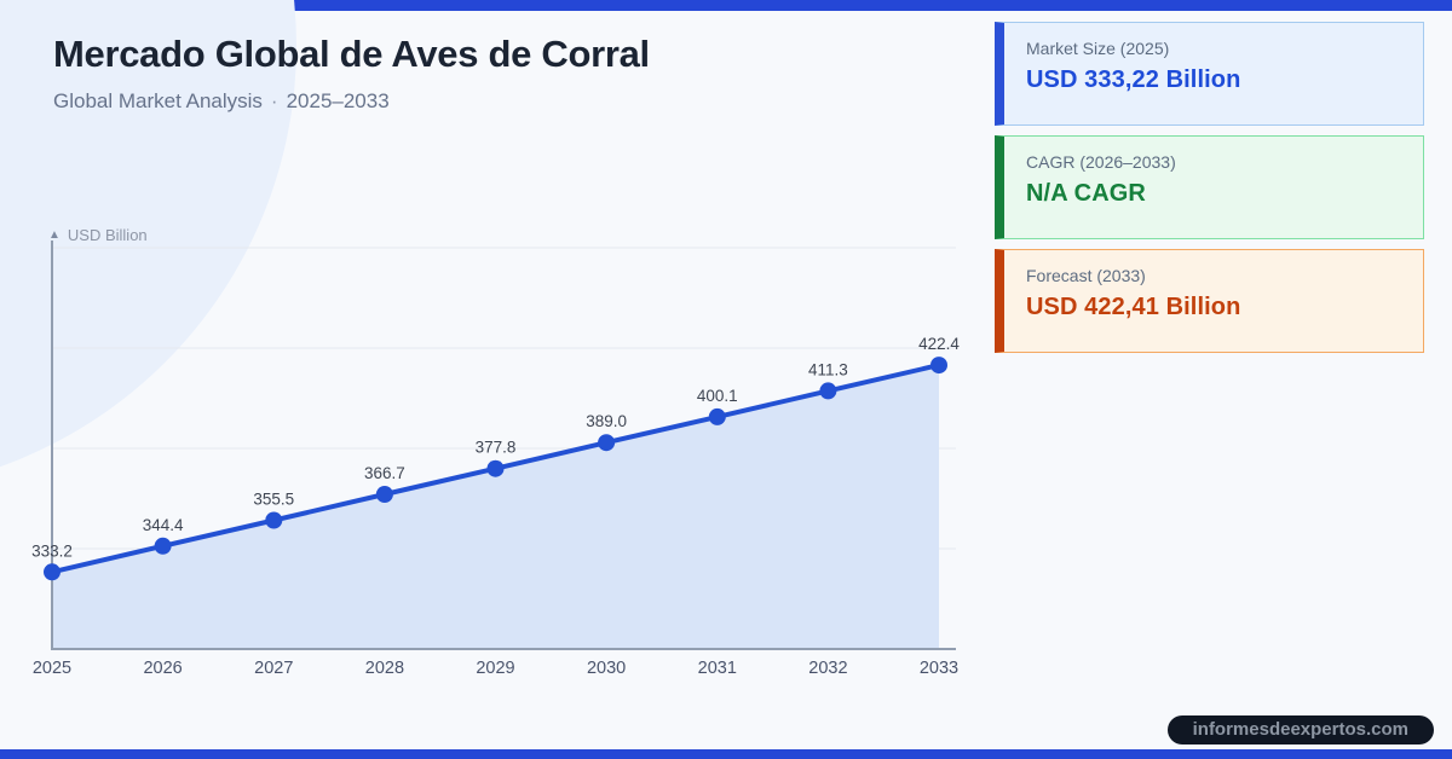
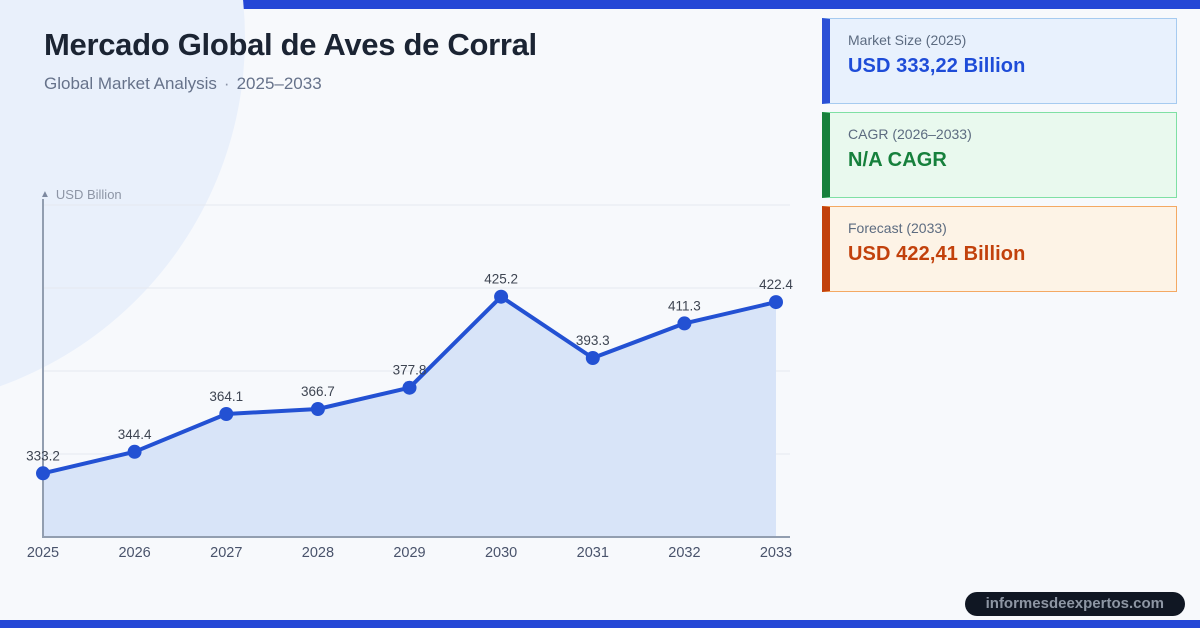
2027: 355.5 -> 364.1
2030: 389.0 -> 425.2
2031: 400.1 -> 393.3
